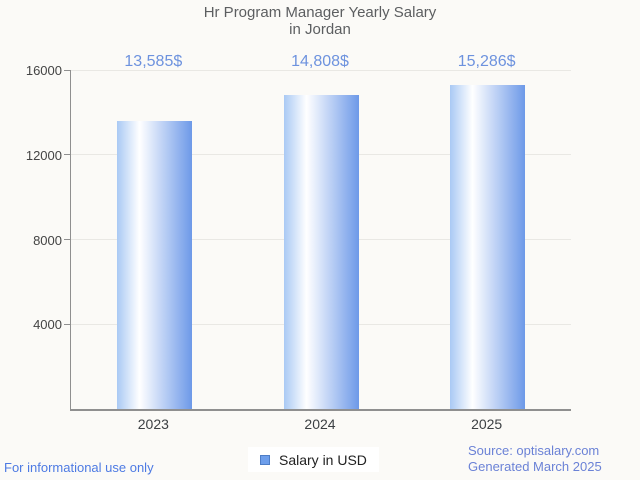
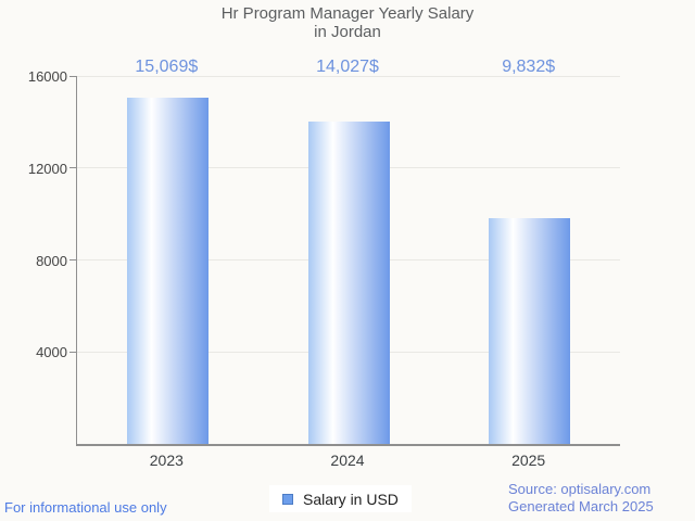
2023: 13,585 -> 15,069
2024: 14,808 -> 14,027
2025: 15,286 -> 9,832
